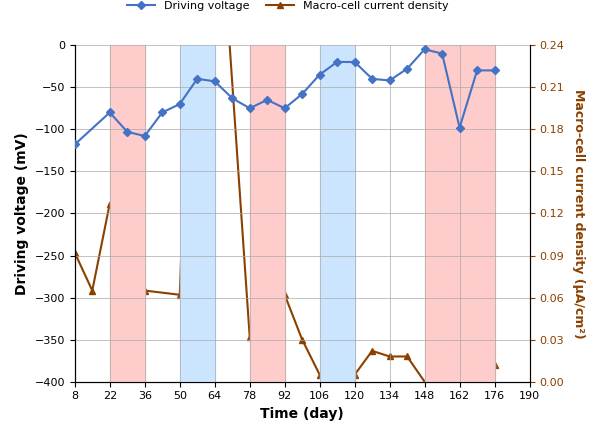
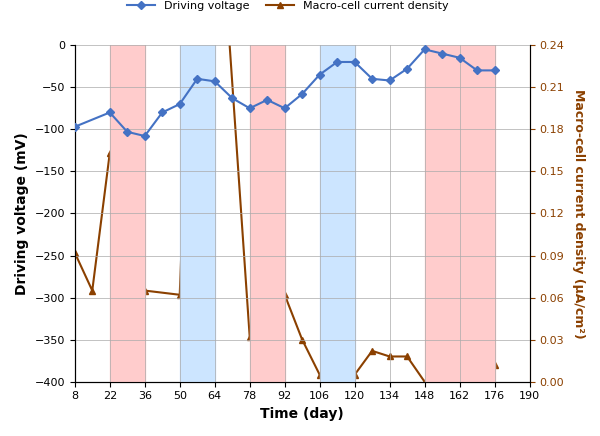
Driving voltage/8: -118 -> -97
Macro-cell current density/22: 0.127 -> 0.163
Driving voltage/162: -98 -> -15
